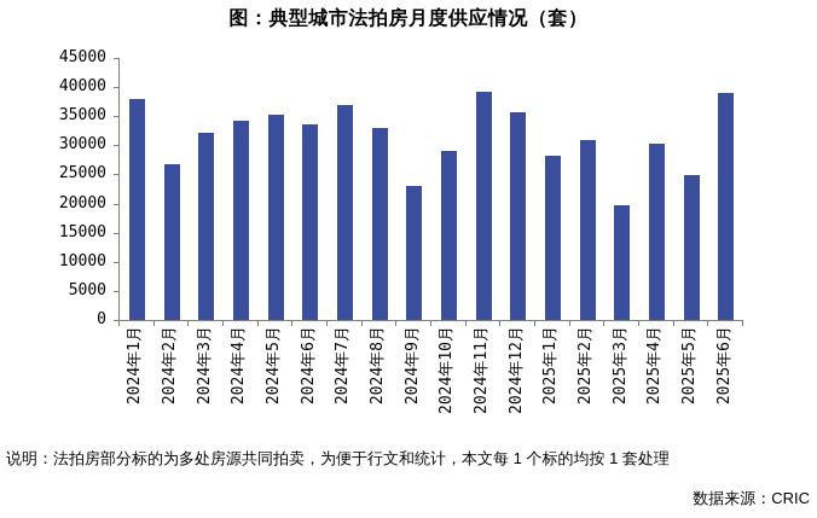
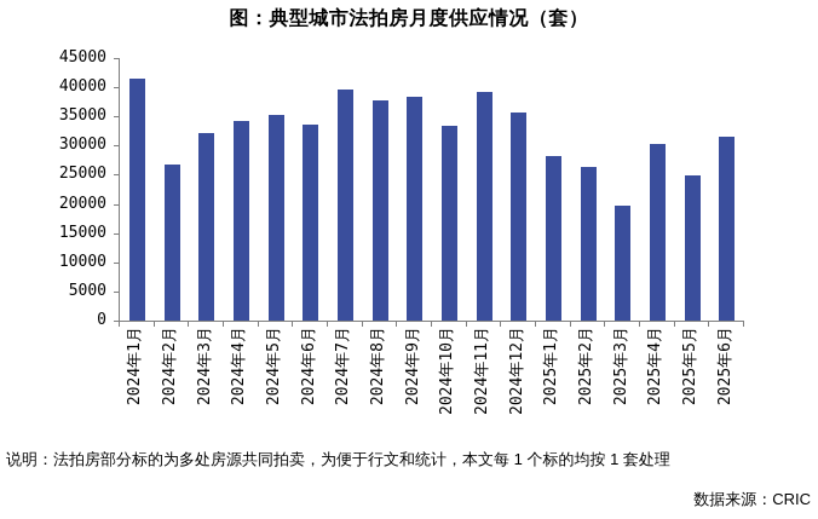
2024年1月: 38000 -> 41000
2024年7月: 37000 -> 40000
2024年8月: 33000 -> 38000
2024年9月: 23000 -> 38000
2024年10月: 29000 -> 33000
2025年2月: 31000 -> 26000
2025年6月: 39000 -> 32000
